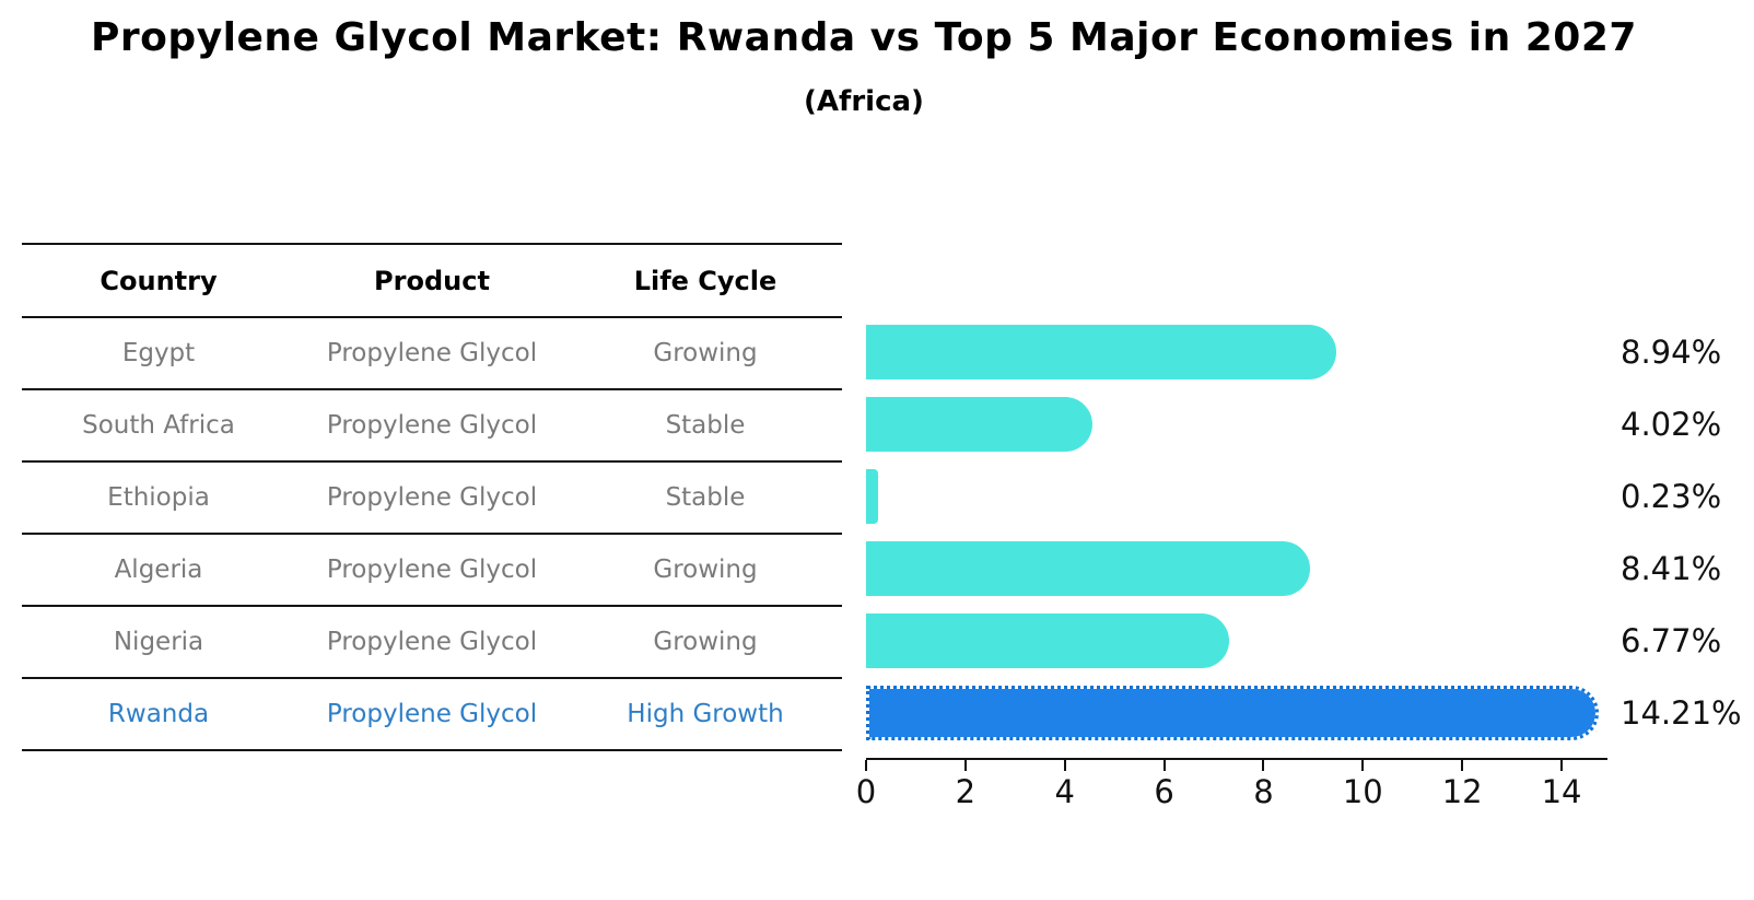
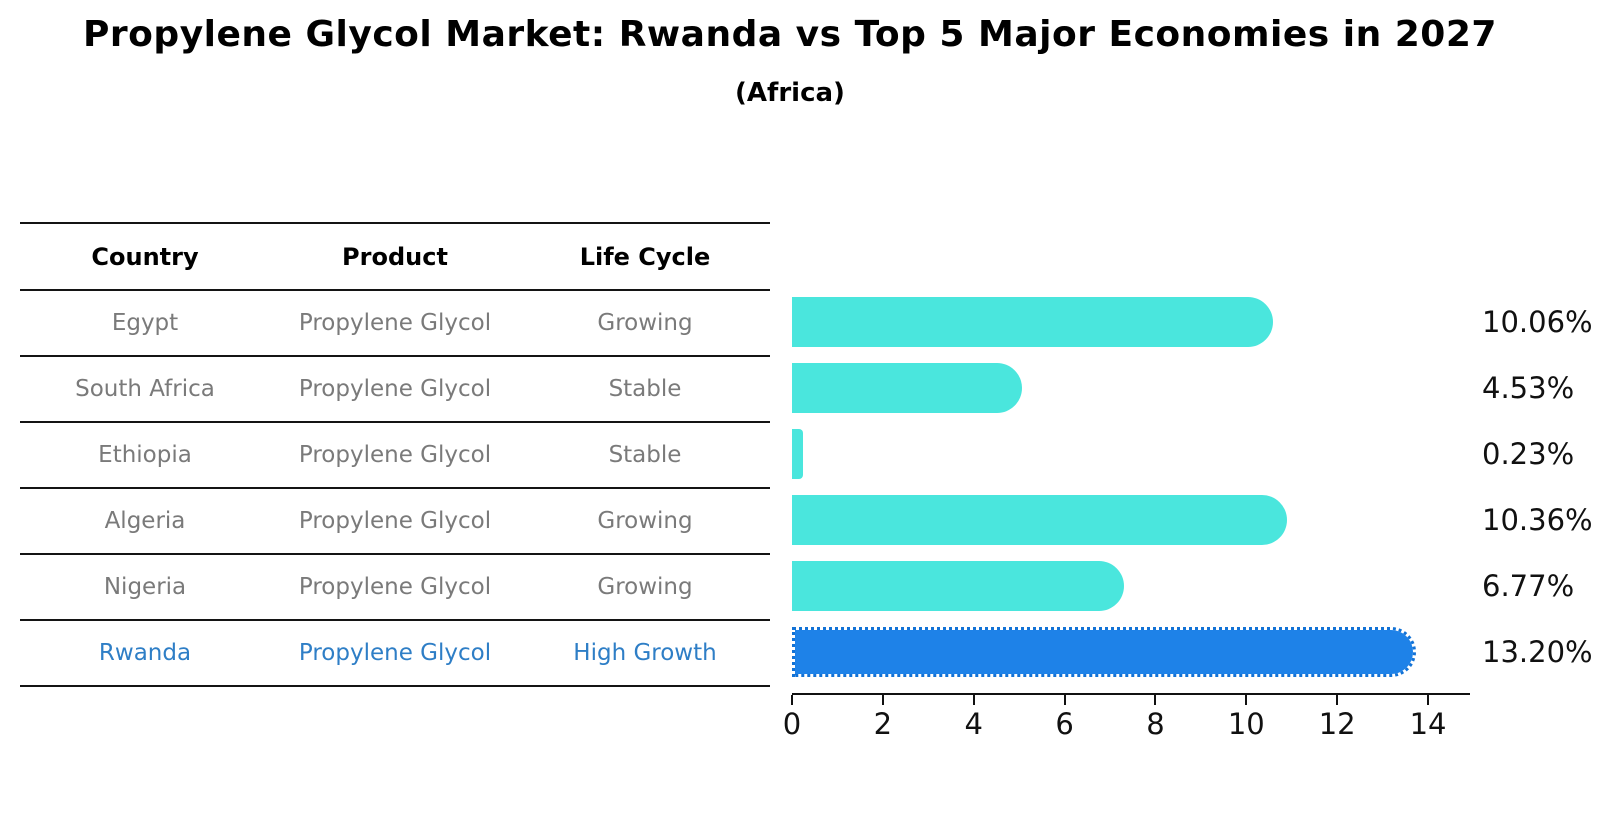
Egypt: 8.94% -> 10.06%
South Africa: 4.02% -> 4.53%
Algeria: 8.41% -> 10.36%
Rwanda: 14.21% -> 13.20%
